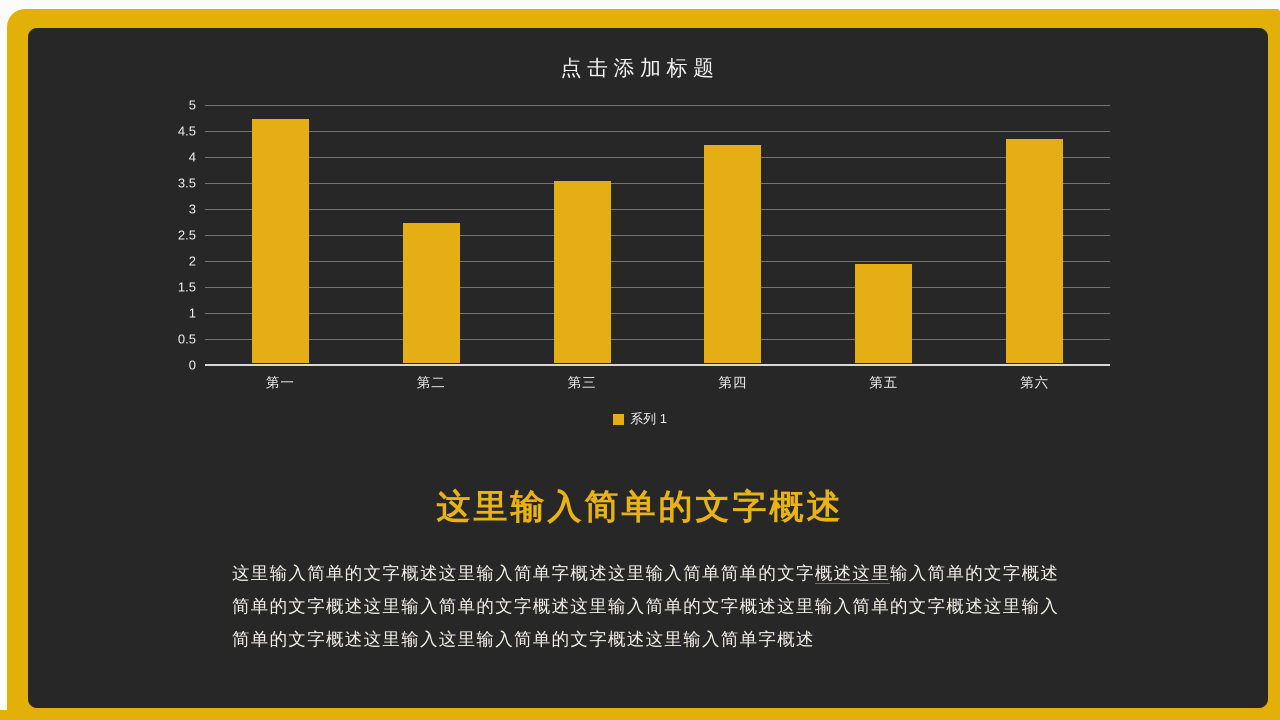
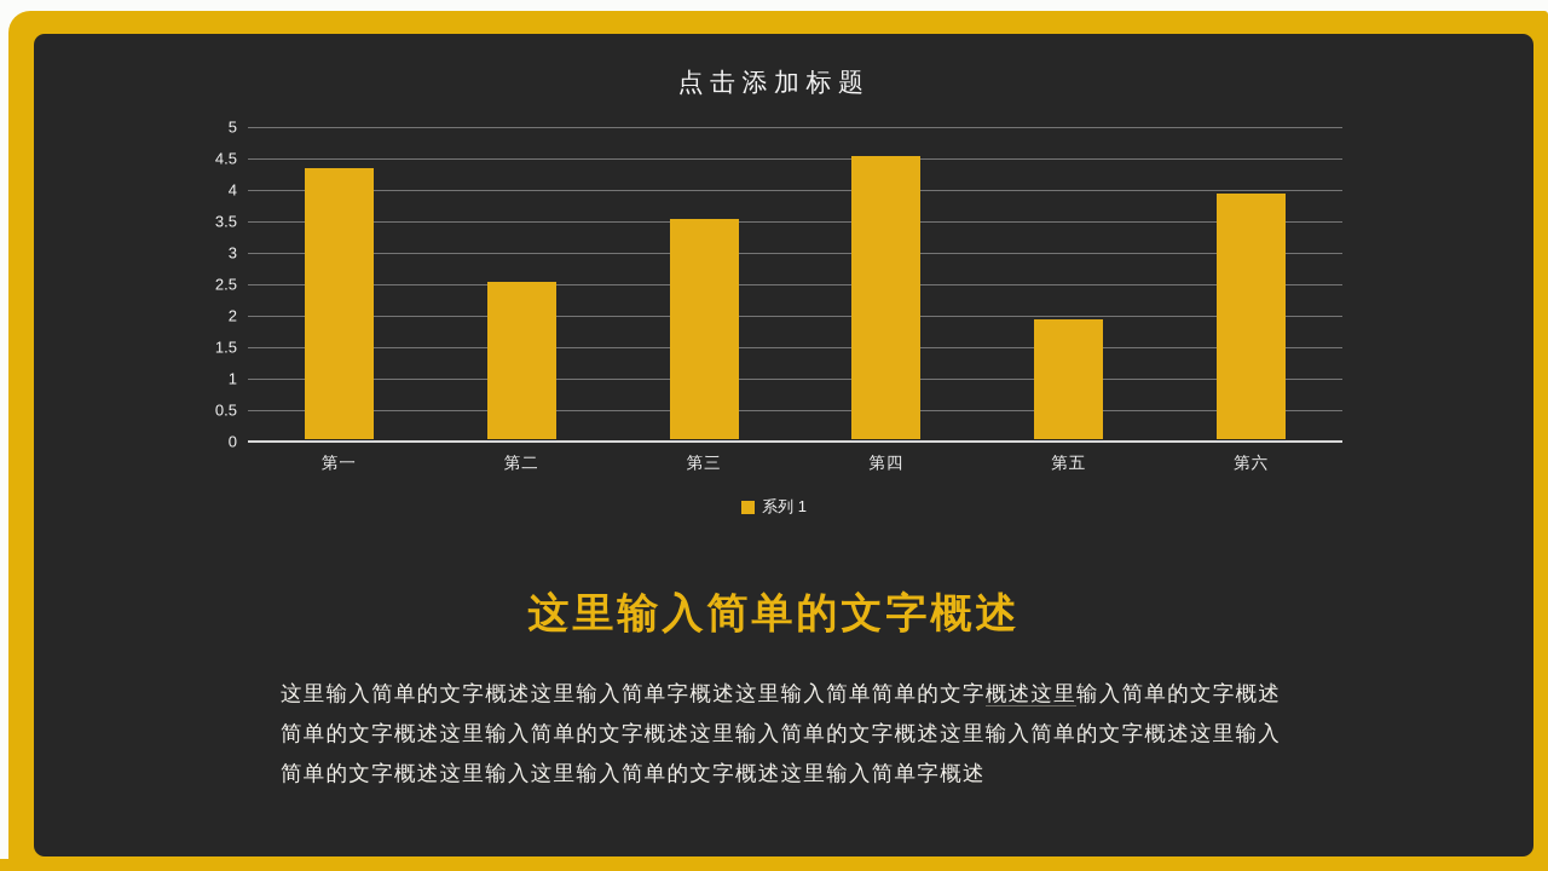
第一: 4.7 -> 4.3
第二: 2.7 -> 2.5
第四: 4.2 -> 4.5
第六: 4.3 -> 3.9
